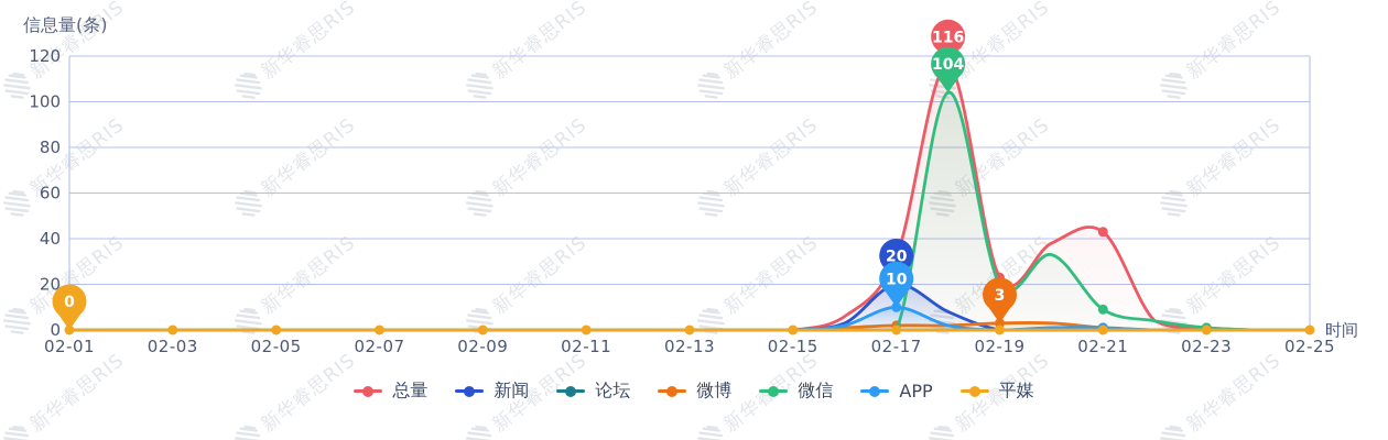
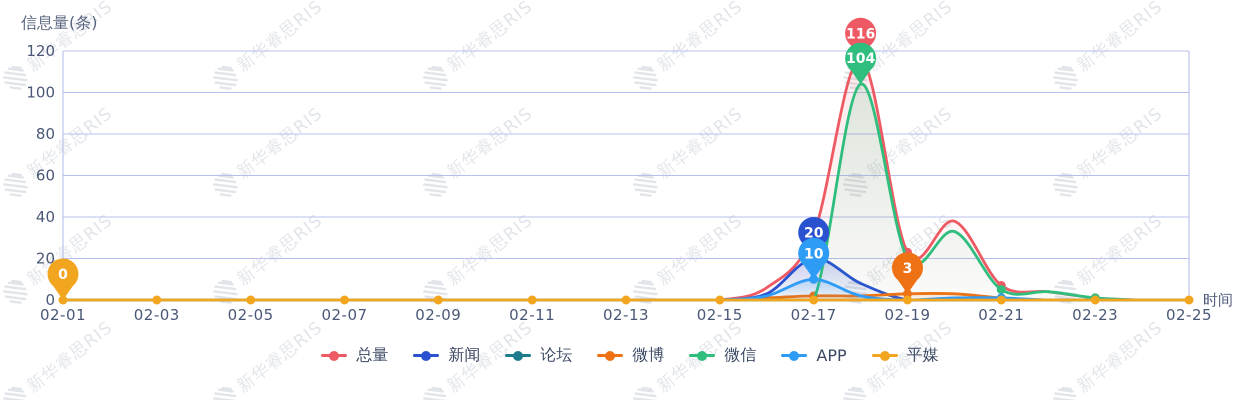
总量/02-21: 43 -> 7
微信/02-21: 9 -> 5
